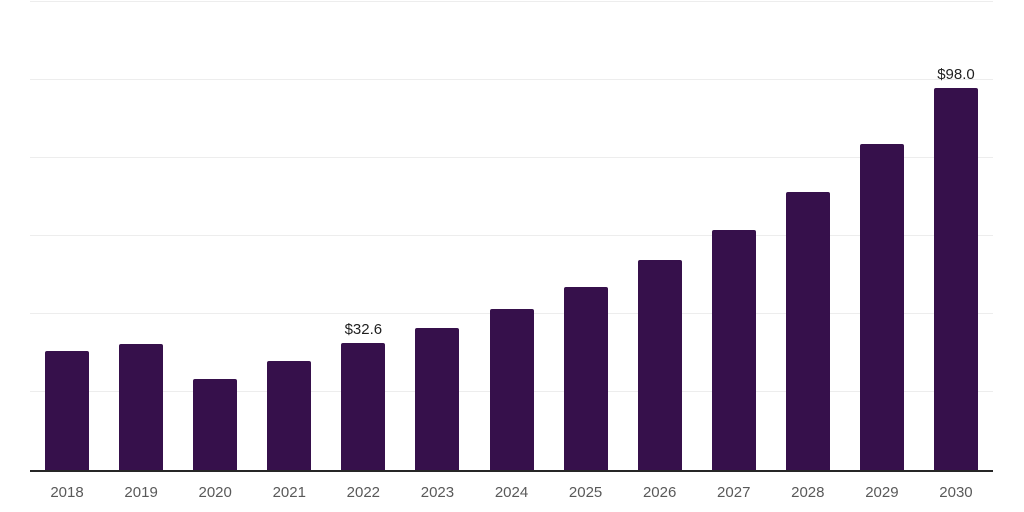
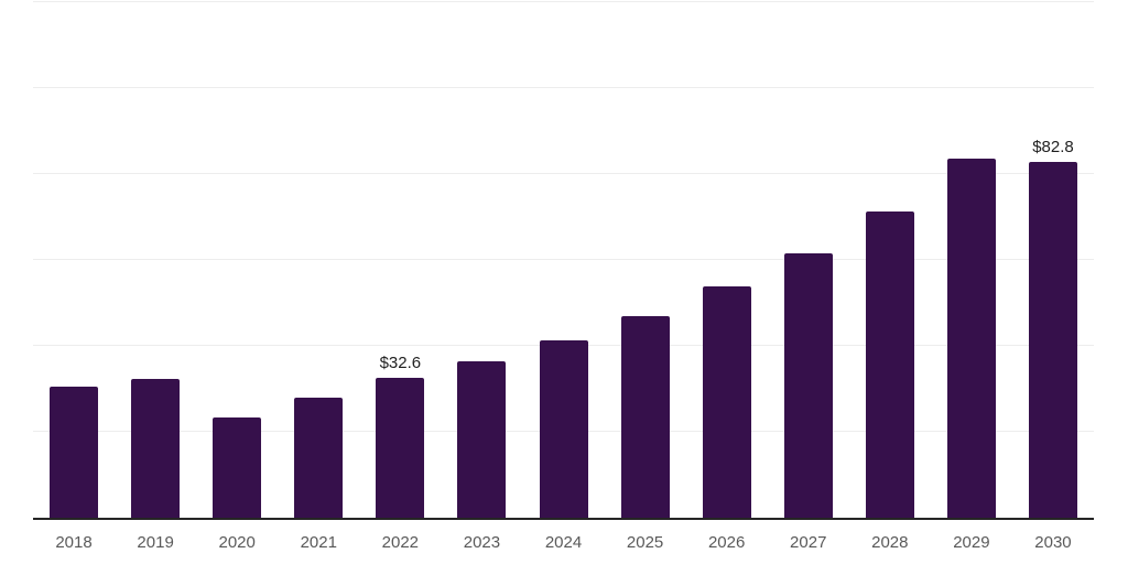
2030: $98.0 -> $82.8
